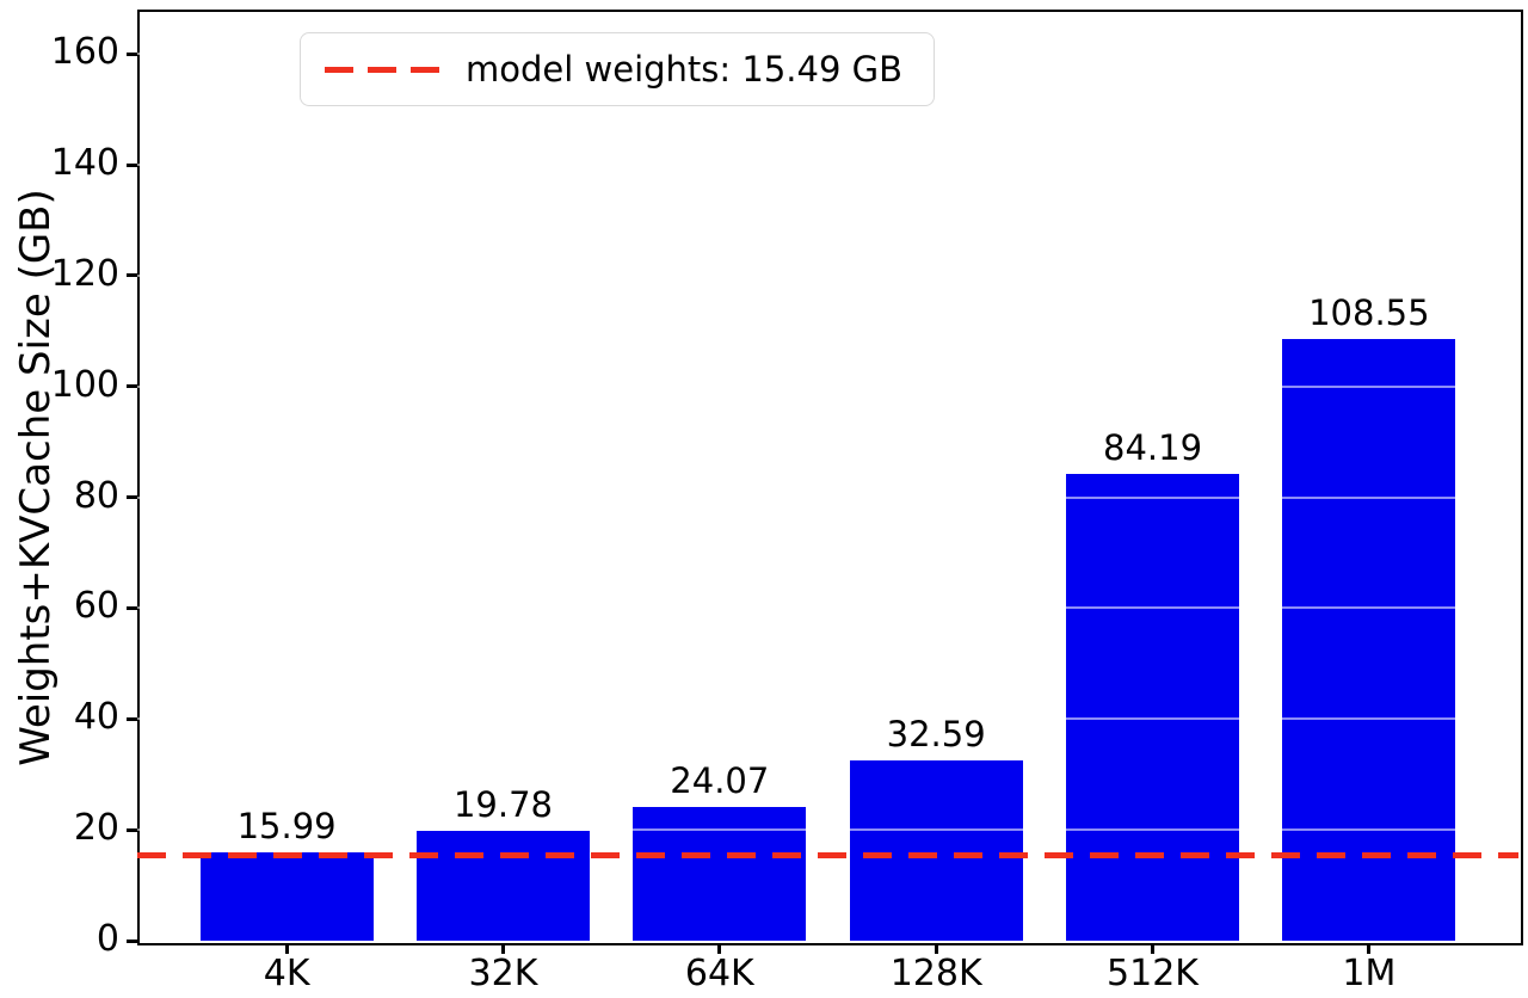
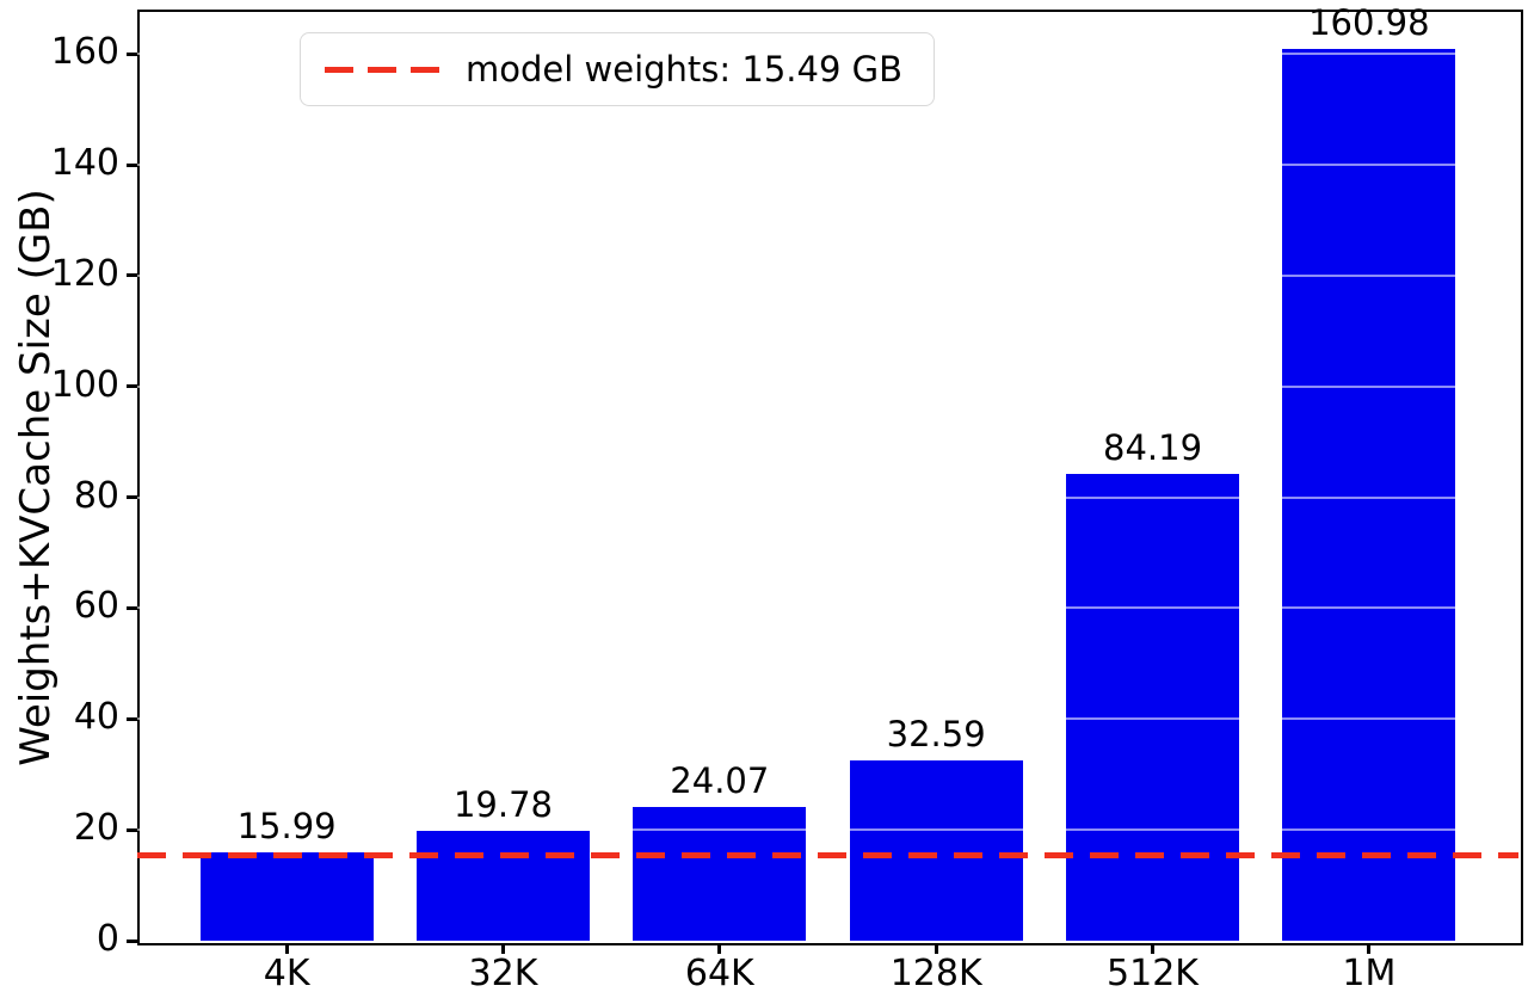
1M: 108.55 -> 160.98
